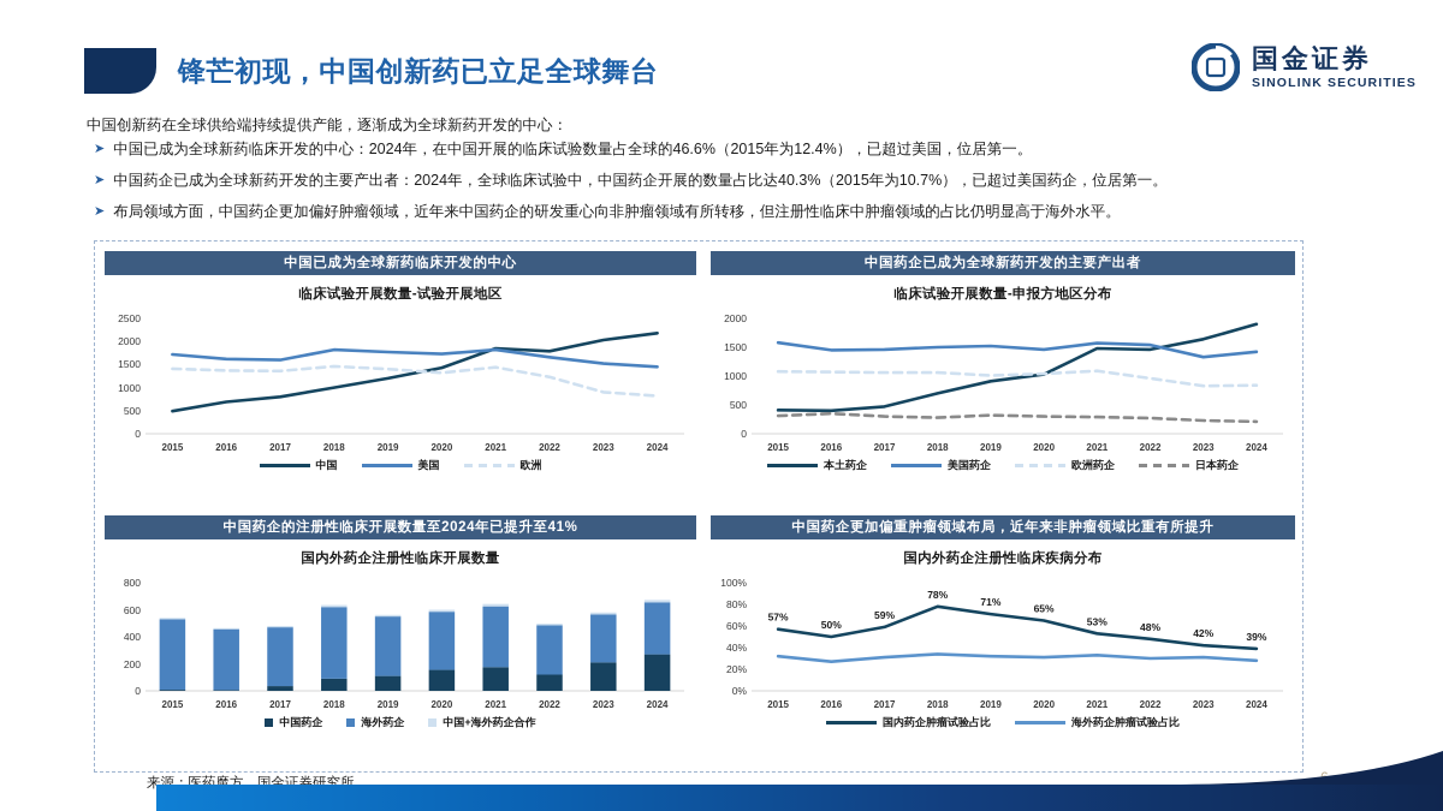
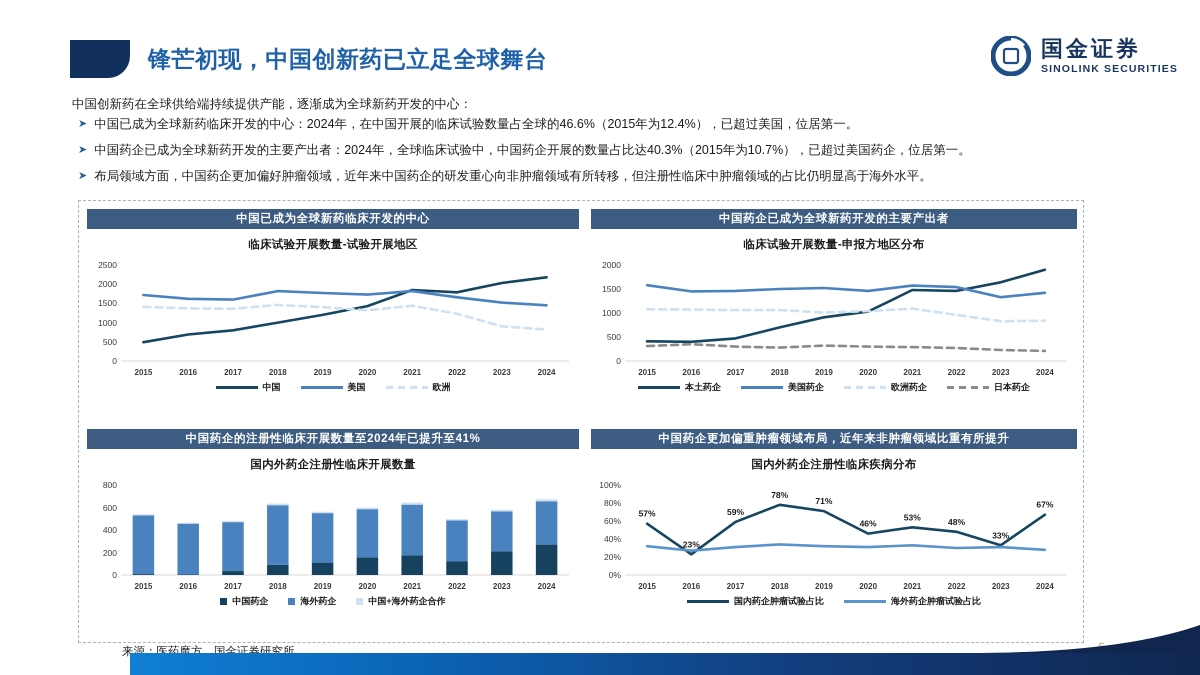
国内外药企注册性临床疾病分布/国内药企肿瘤试验占比/2016: 50% -> 23%
国内外药企注册性临床疾病分布/国内药企肿瘤试验占比/2020: 65% -> 46%
国内外药企注册性临床疾病分布/国内药企肿瘤试验占比/2023: 42% -> 33%
国内外药企注册性临床疾病分布/国内药企肿瘤试验占比/2024: 39% -> 67%
